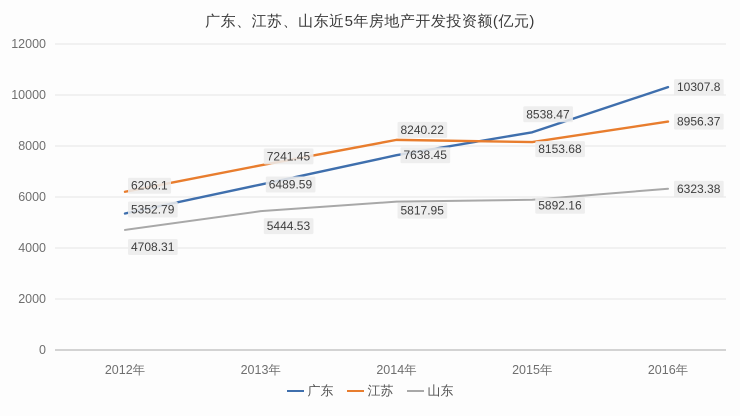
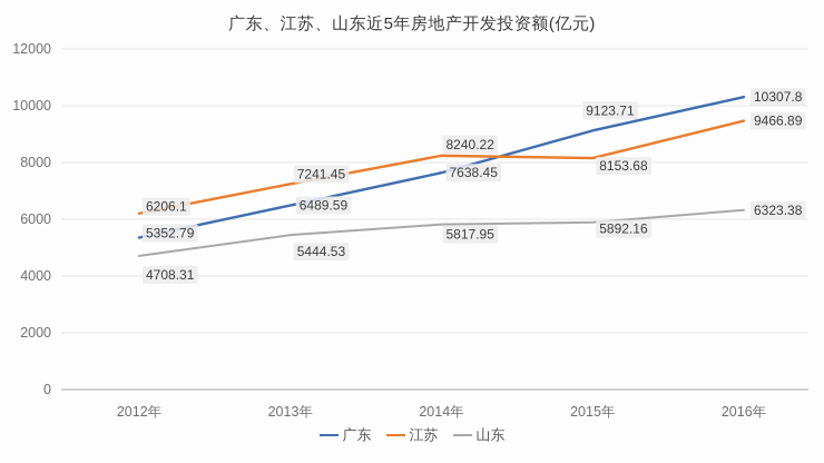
广东/2015年: 8538.47 -> 9123.71
江苏/2016年: 8956.37 -> 9466.89
